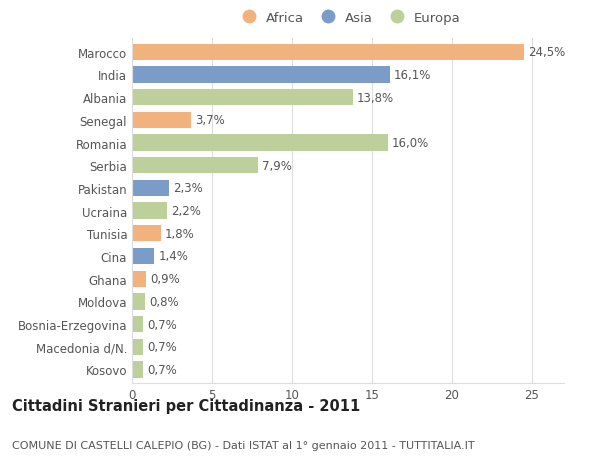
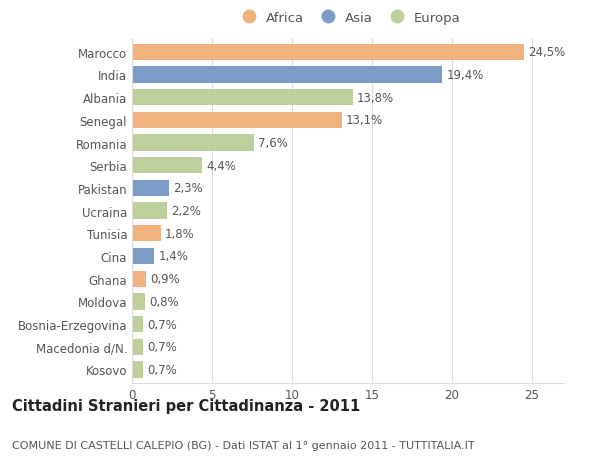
India: 16,1% -> 19,4%
Senegal: 3,7% -> 13,1%
Romania: 16,0% -> 7,6%
Serbia: 7,9% -> 4,4%
